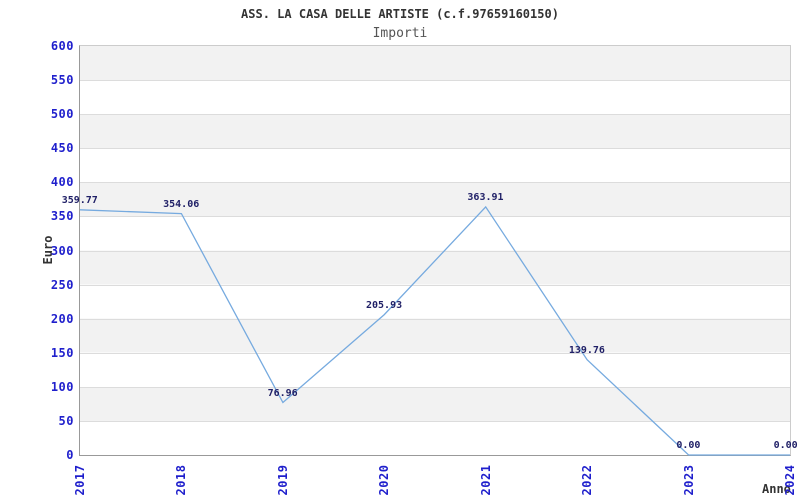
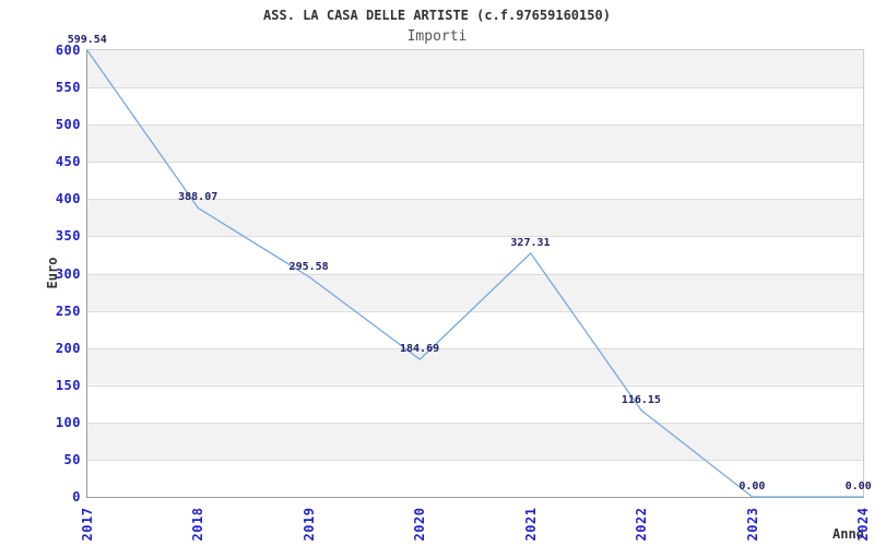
2017: 359.77 -> 599.54
2018: 354.06 -> 388.07
2019: 76.96 -> 295.58
2020: 205.93 -> 184.69
2021: 363.91 -> 327.31
2022: 139.76 -> 116.15
